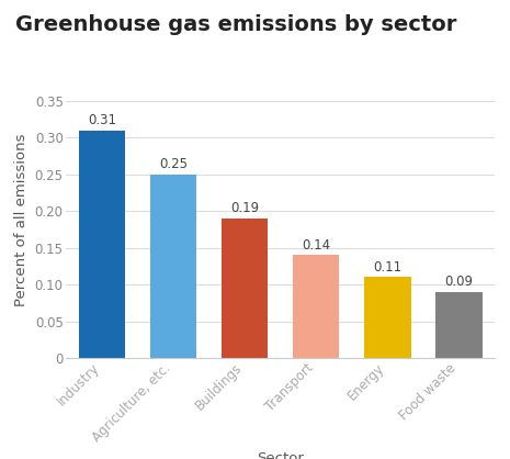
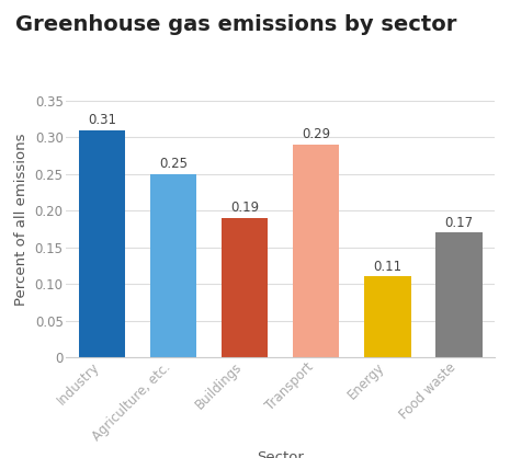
Transport: 0.14 -> 0.29
Food waste: 0.09 -> 0.17
